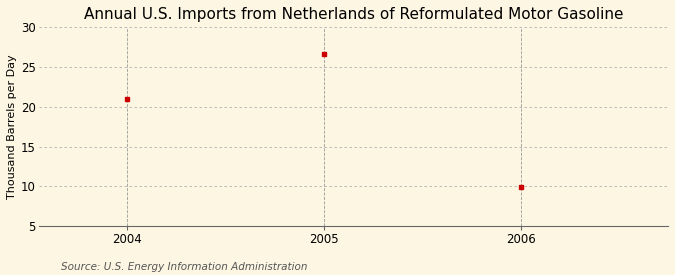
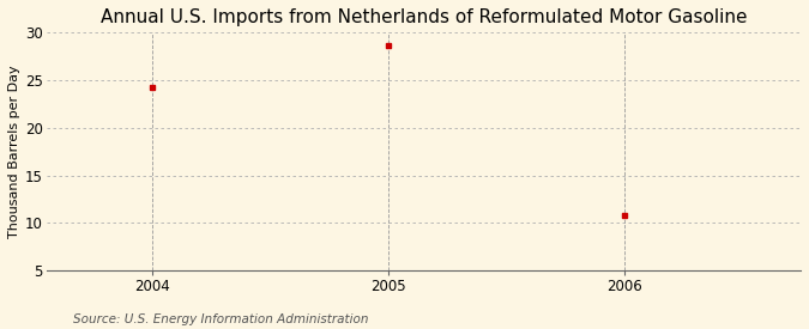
2004: 21.0 -> 24.2
2005: 26.7 -> 28.6
2006: 9.9 -> 10.8
